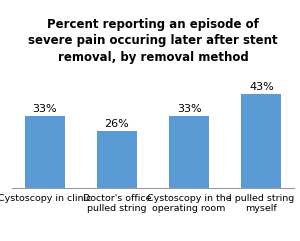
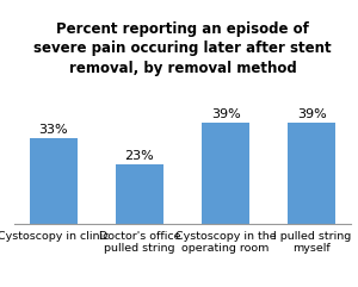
Doctor's office pulled string: 26% -> 23%
Cystoscopy in the operating room: 33% -> 39%
I pulled string myself: 43% -> 39%
